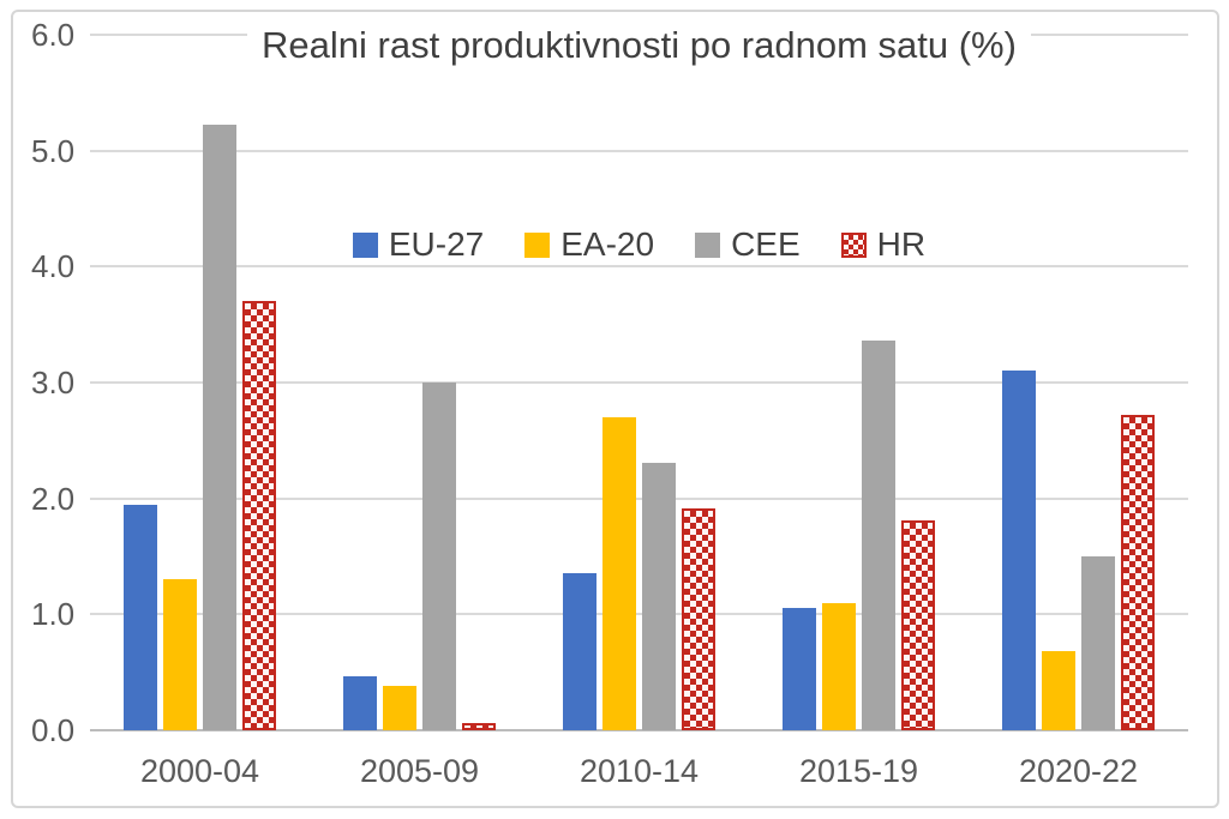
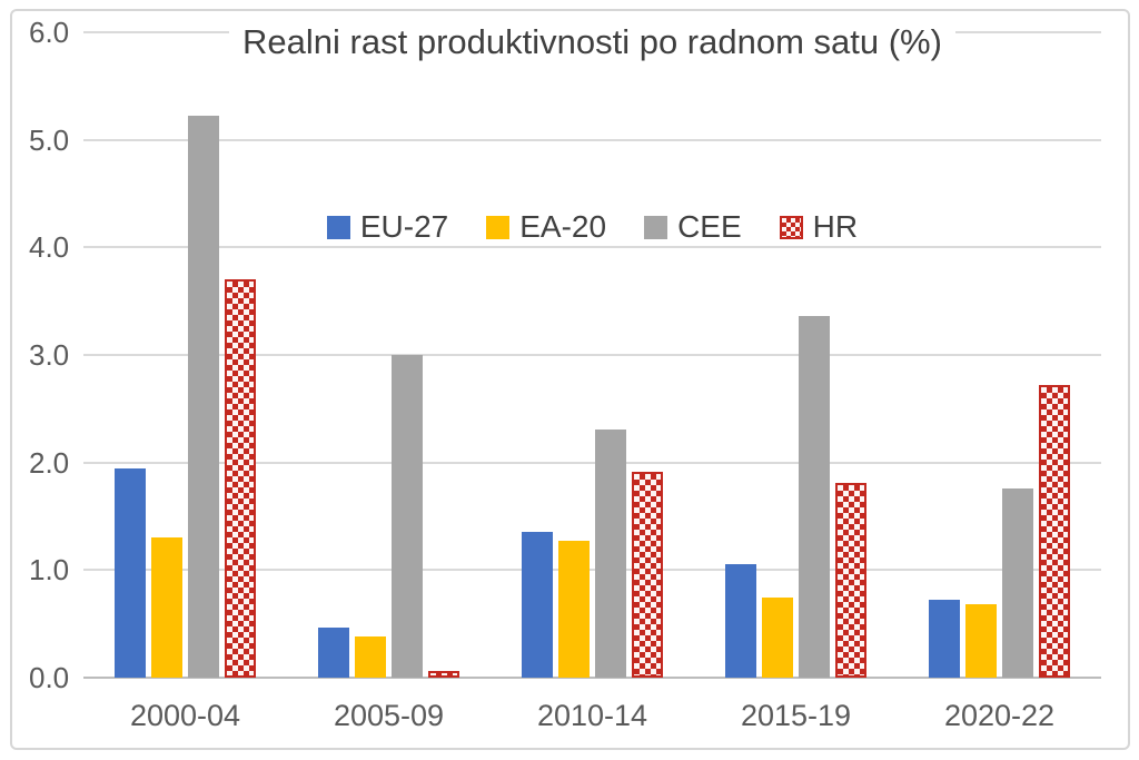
EA-20/2010-14: 2.7 -> 1.3
EA-20/2015-19: 1.1 -> 0.7
EU-27/2020-22: 3.1 -> 0.7
CEE/2020-22: 1.5 -> 1.8
